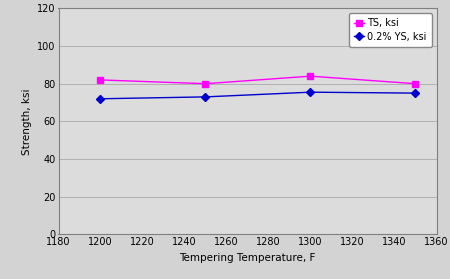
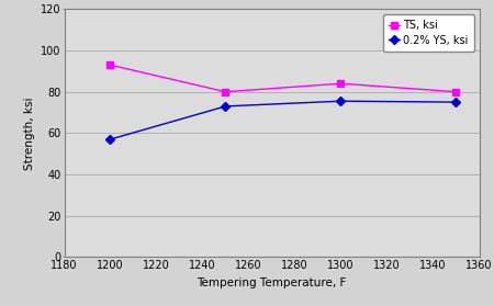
TS, ksi/1200: 82 -> 93
0.2% YS, ksi/1200: 72 -> 57
